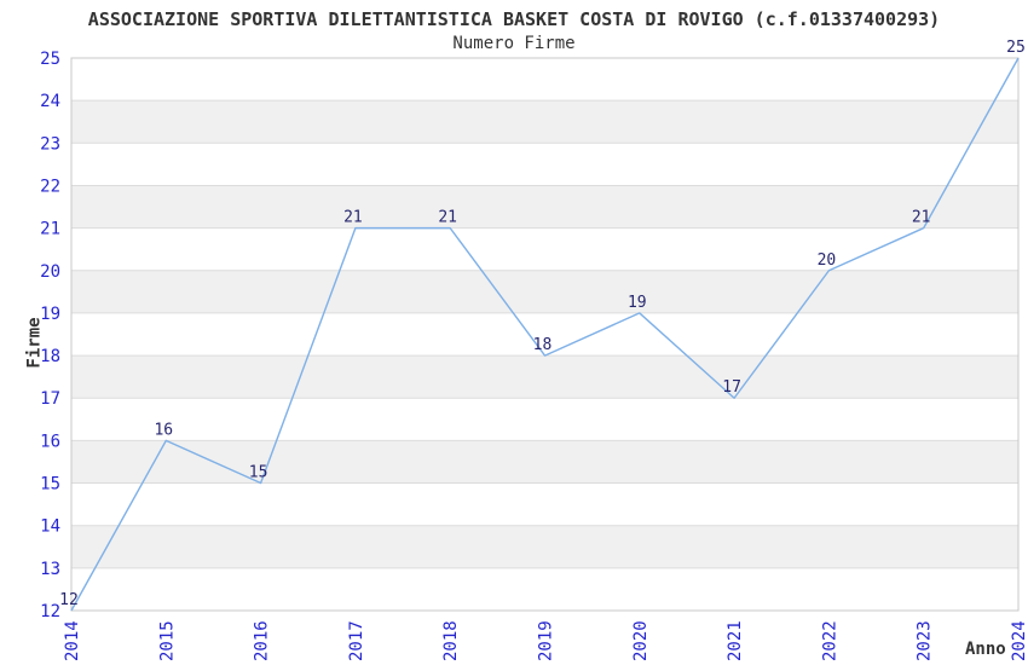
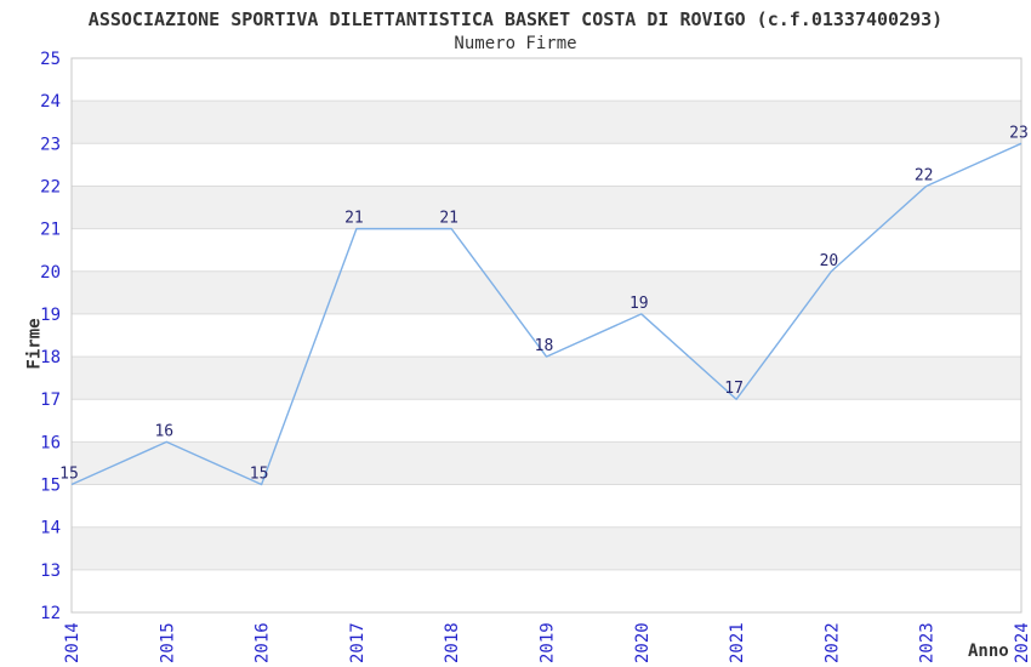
2014: 12 -> 15
2023: 21 -> 22
2024: 25 -> 23
